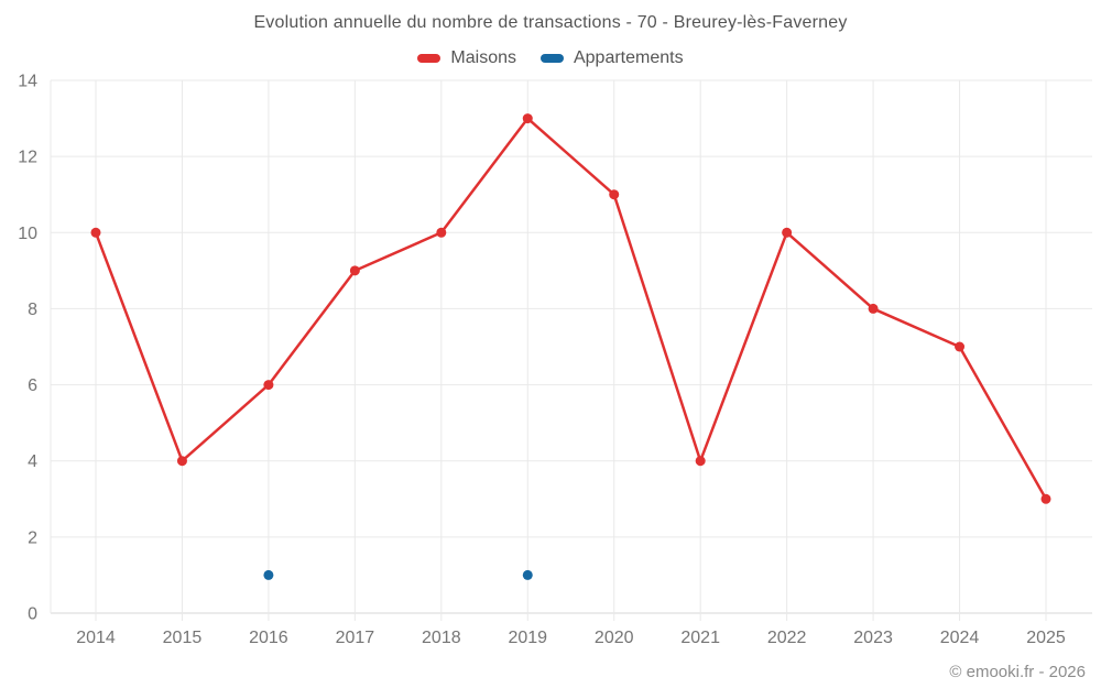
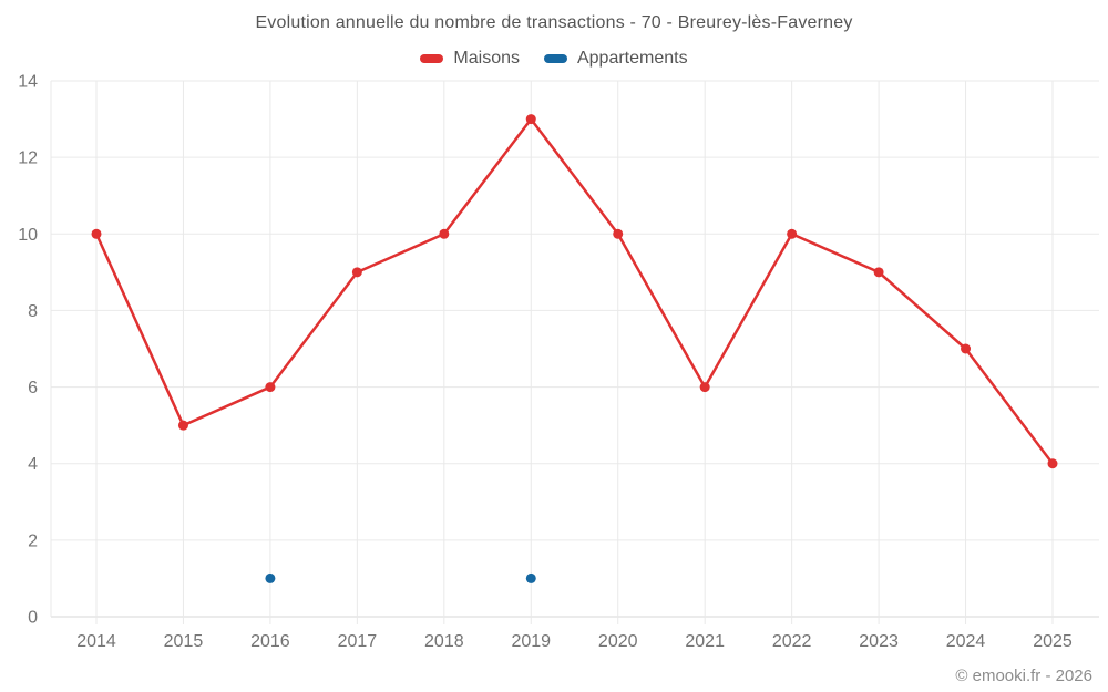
Maisons/2015: 4 -> 5
Maisons/2020: 11 -> 10
Maisons/2021: 4 -> 6
Maisons/2023: 8 -> 9
Maisons/2025: 3 -> 4
